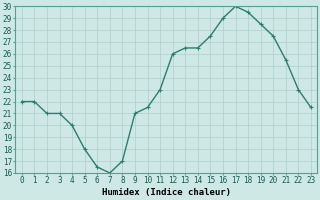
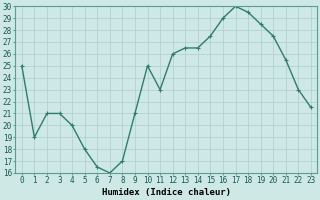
0: 22.0 -> 25.0
1: 22.0 -> 19.0
10: 21.5 -> 25.0
